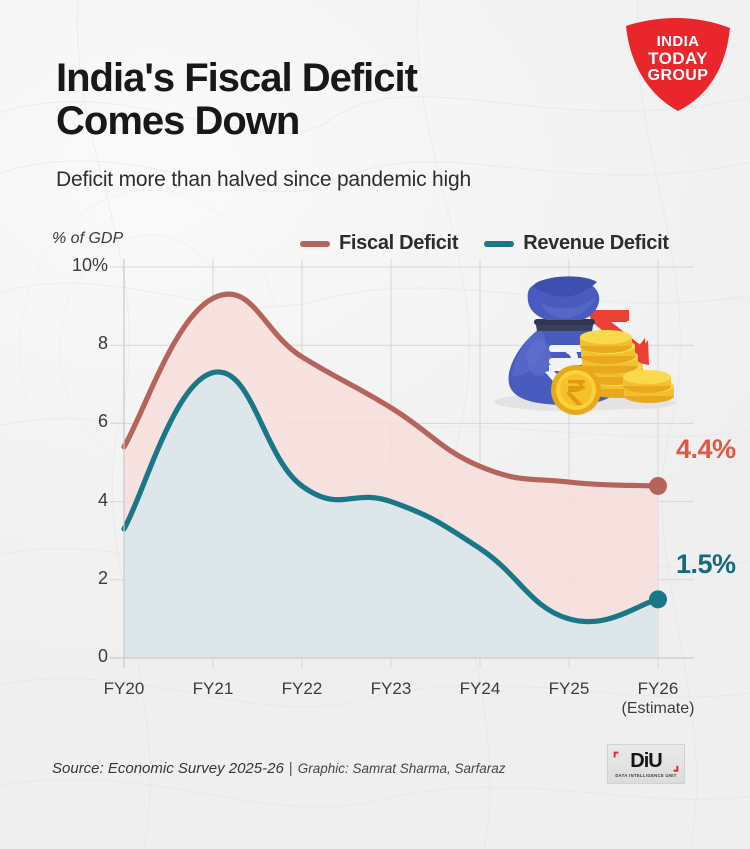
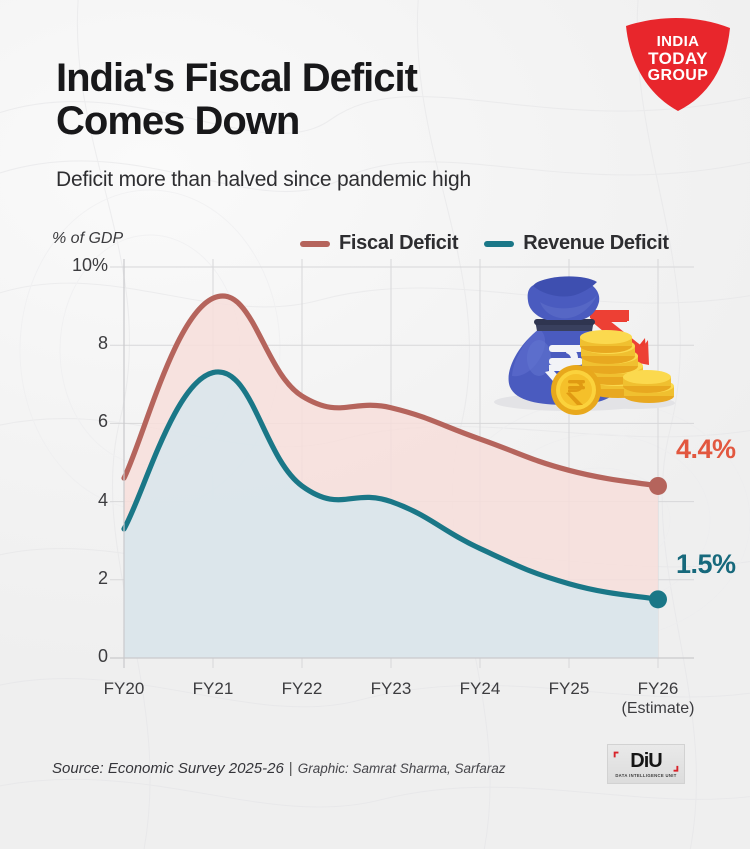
Fiscal Deficit/FY20: 5.4% -> 4.6%
Fiscal Deficit/FY22: 7.7% -> 6.7%
Fiscal Deficit/FY24: 4.9% -> 5.6%
Fiscal Deficit/FY25: 4.5% -> 4.8%
Revenue Deficit/FY25: 1.0% -> 1.9%
